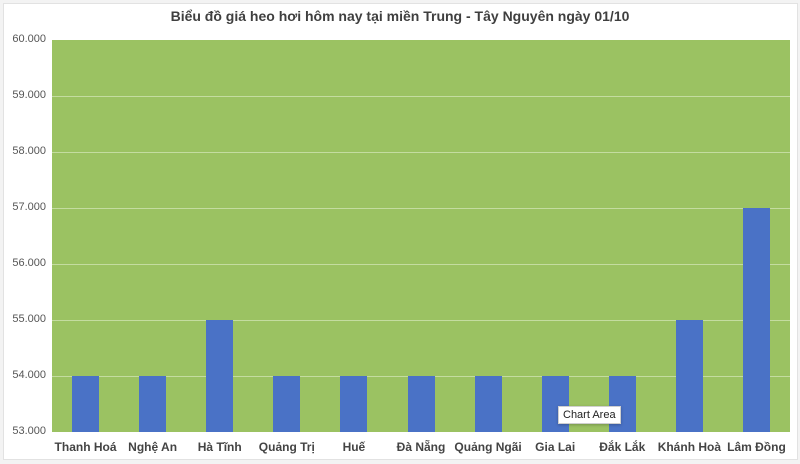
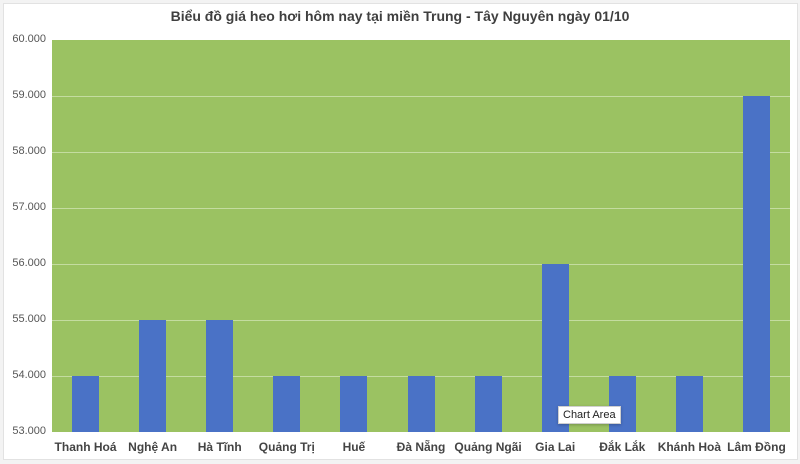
Nghệ An: 54000 -> 55000
Gia Lai: 54000 -> 56000
Khánh Hoà: 55000 -> 54000
Lâm Đồng: 57000 -> 59000
